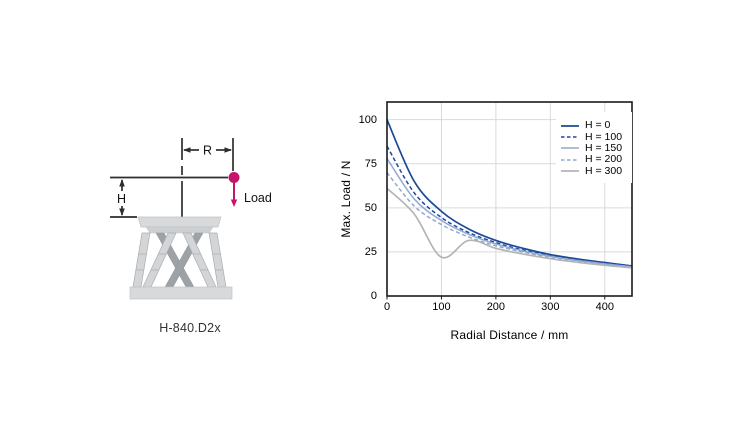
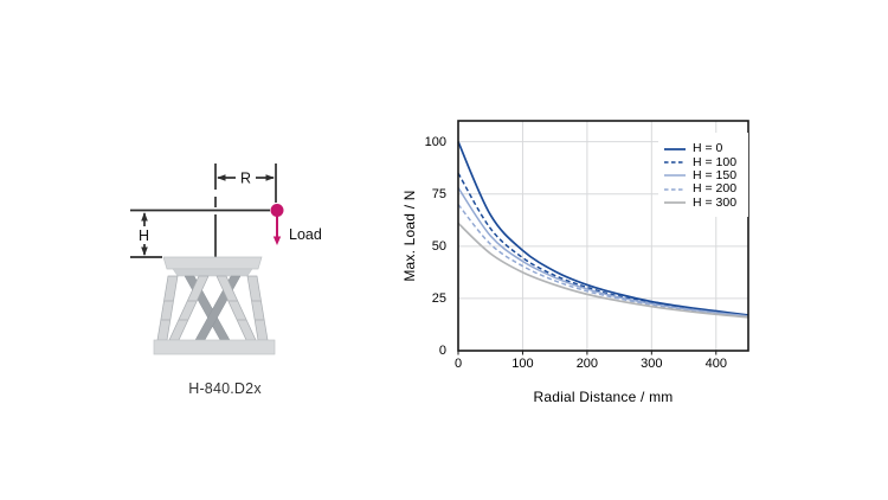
H = 300/100: 22 -> 38
